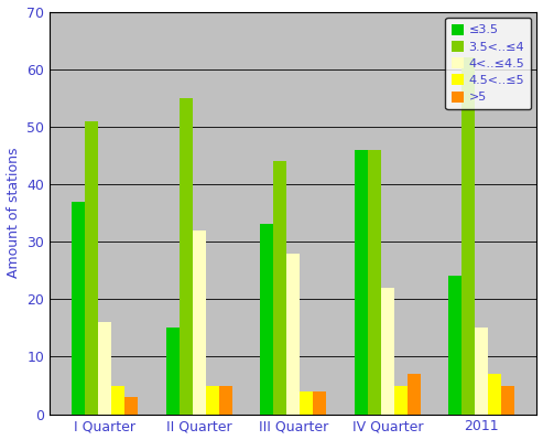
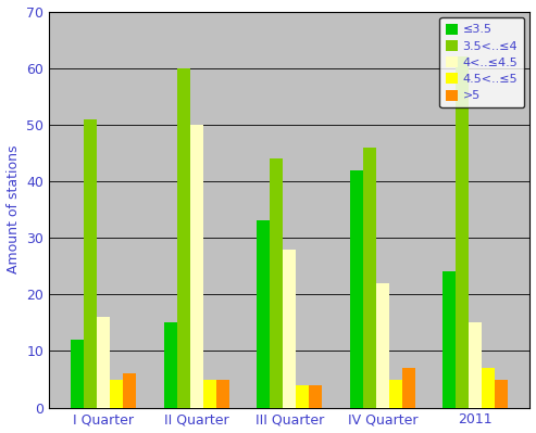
≤3.5/I Quarter: 37 -> 12
>5/I Quarter: 3 -> 6
3.5<..≤4/II Quarter: 55 -> 60
4<..≤4.5/II Quarter: 32 -> 50
≤3.5/IV Quarter: 46 -> 42
